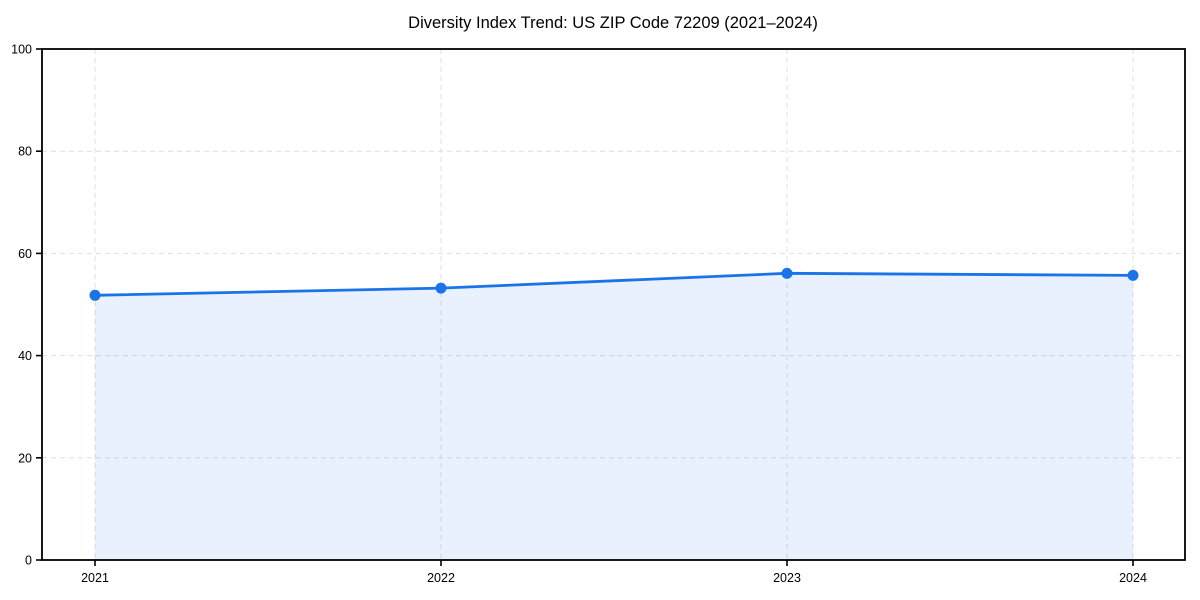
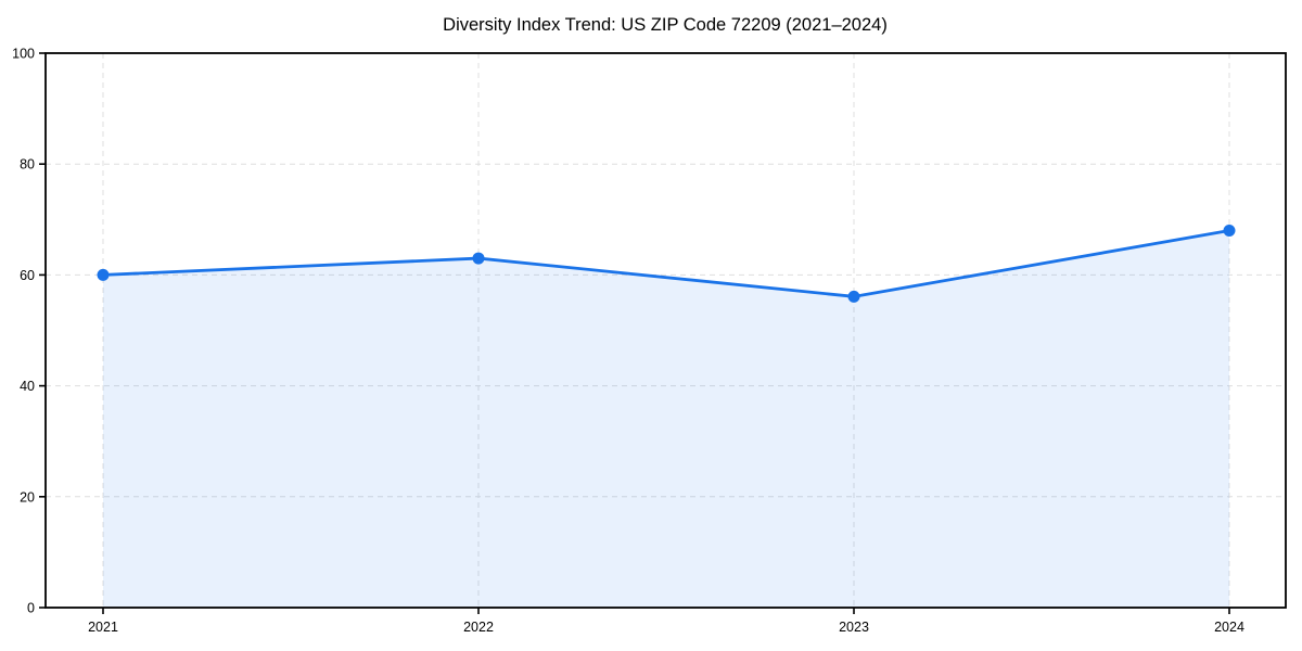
2021: 52 -> 60
2022: 53 -> 63
2024: 56 -> 68
